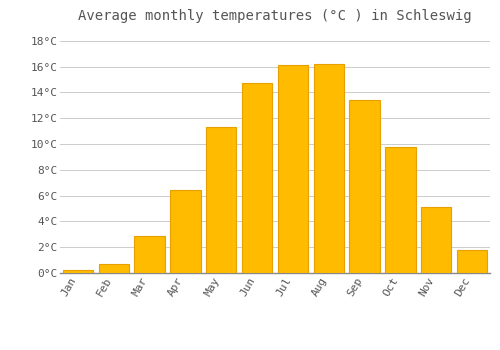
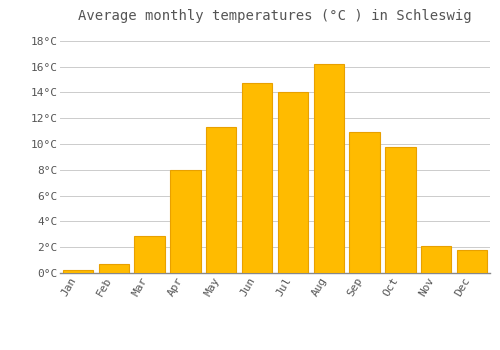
Apr: 6.4°C -> 8.0°C
Jul: 16.1°C -> 14.0°C
Sep: 13.4°C -> 10.9°C
Nov: 5.1°C -> 2.1°C
